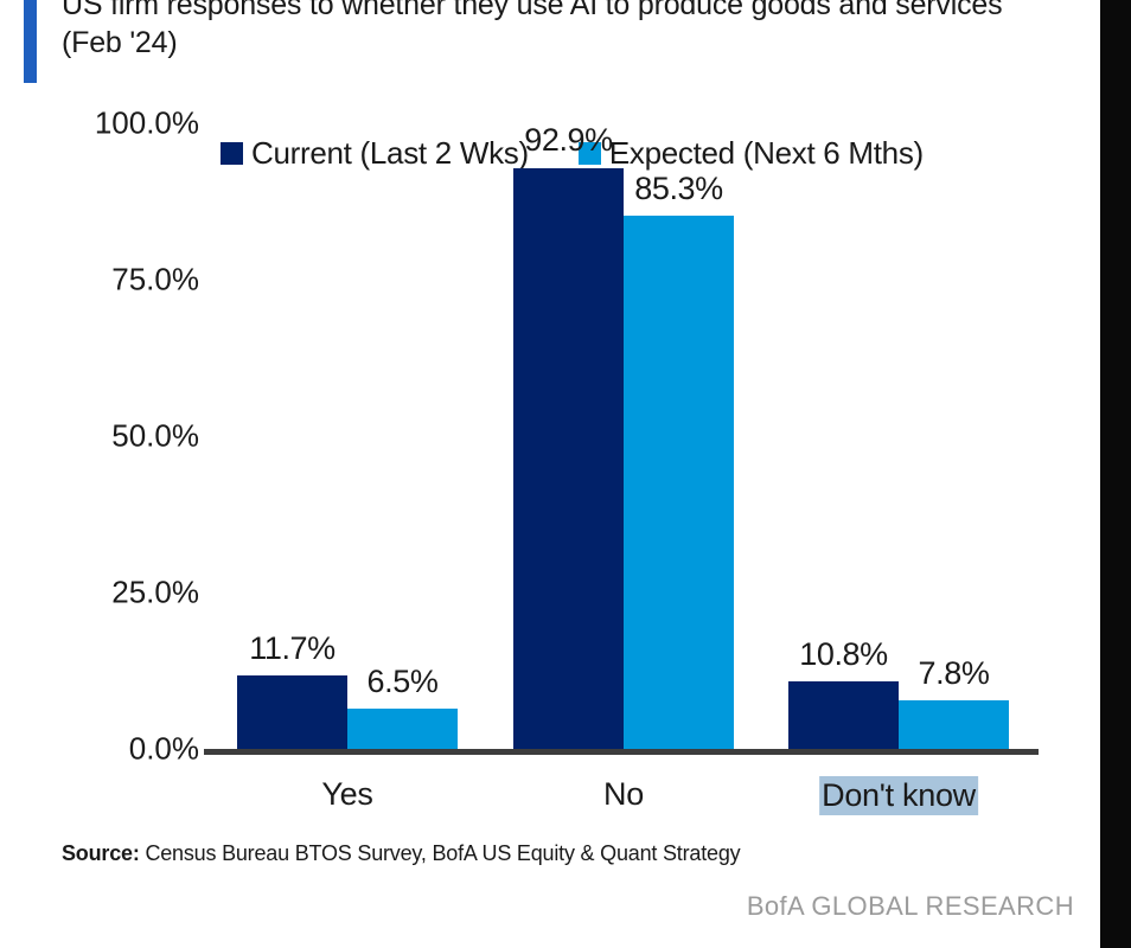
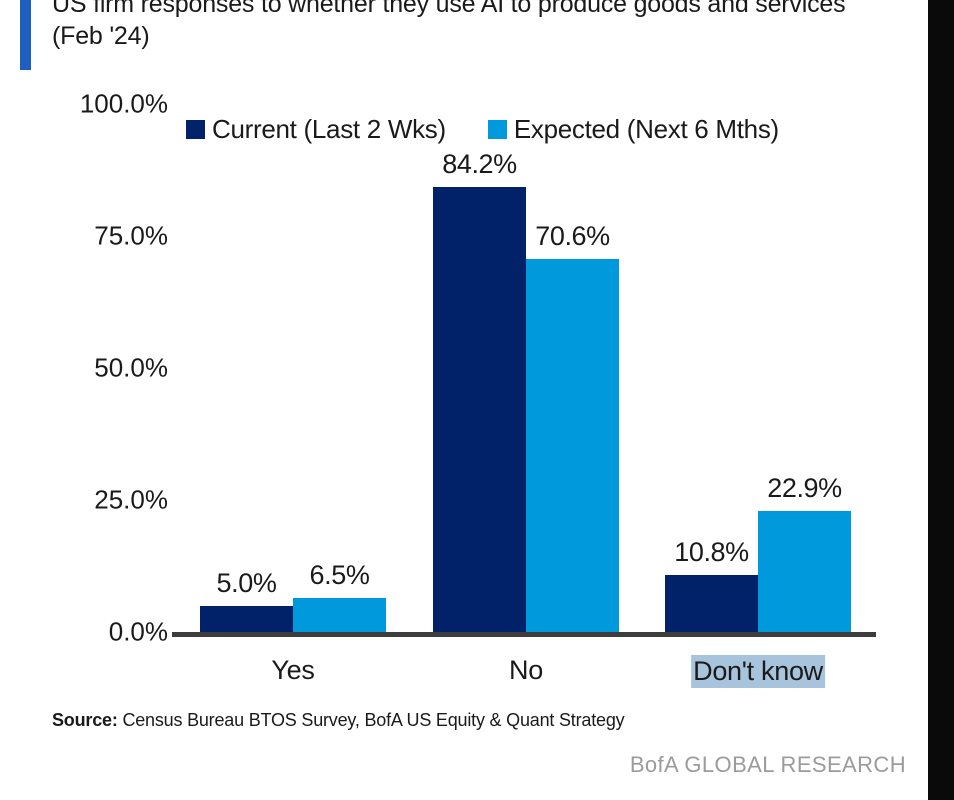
Current (Last 2 Wks)/Yes: 11.7% -> 5.0%
Current (Last 2 Wks)/No: 92.9% -> 84.2%
Expected (Next 6 Mths)/No: 85.3% -> 70.6%
Expected (Next 6 Mths)/Don't know: 7.8% -> 22.9%
